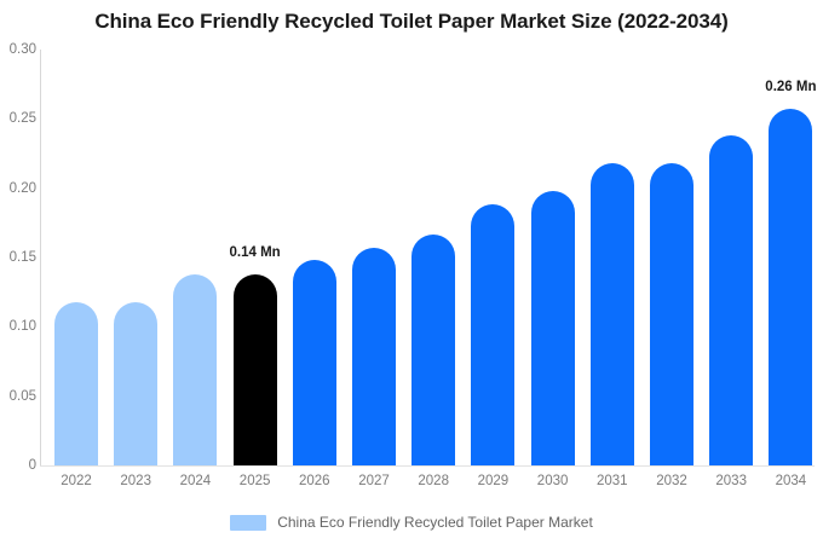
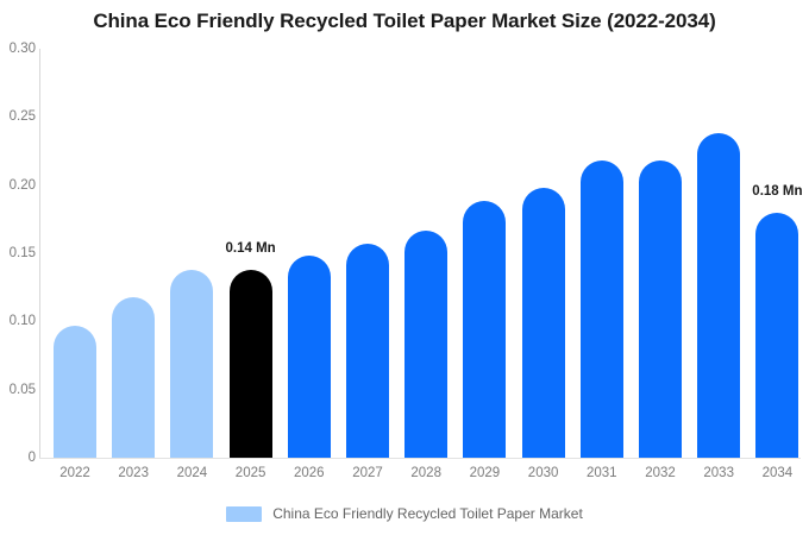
2022: 0.118 -> 0.097
2034: 0.26 -> 0.18
